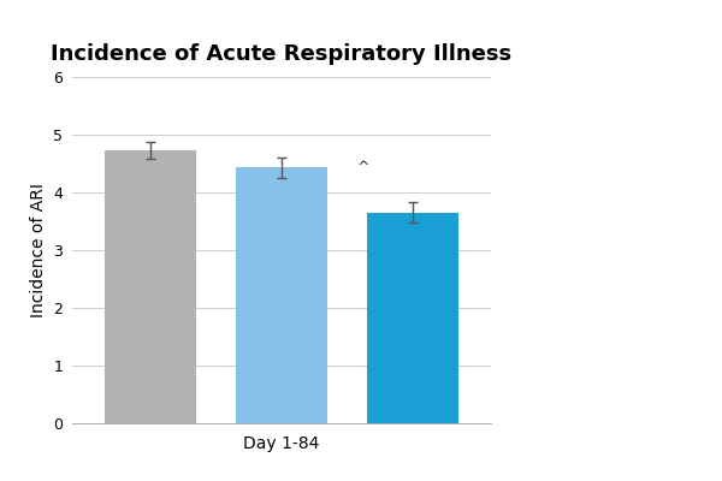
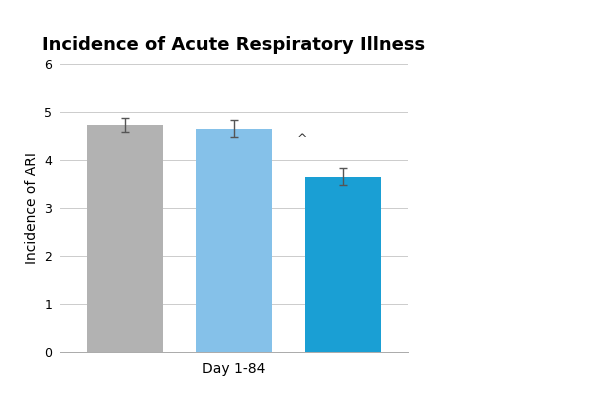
Day 1-84: 4.43 -> 4.65
